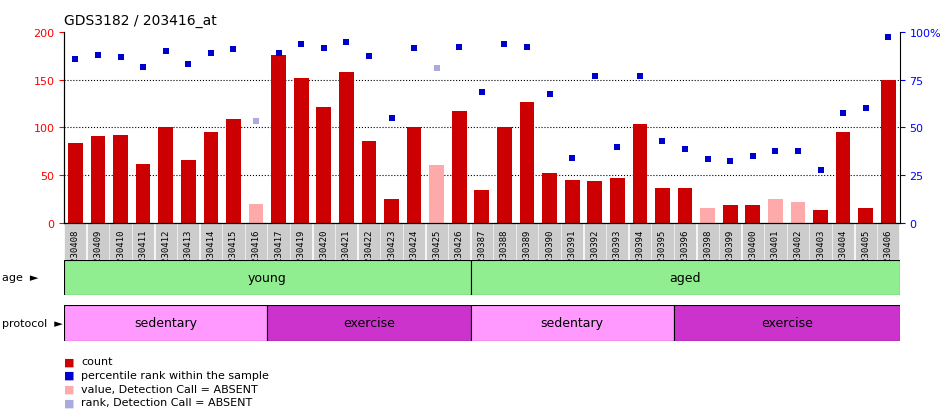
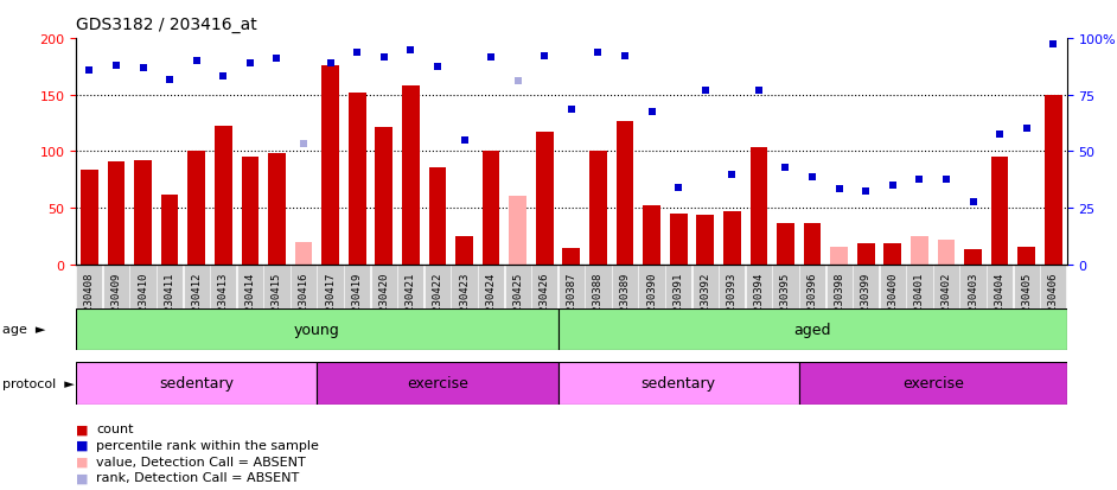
GSM230413: 66 -> 122
GSM230415: 109 -> 98
GSM230387: 34 -> 14
